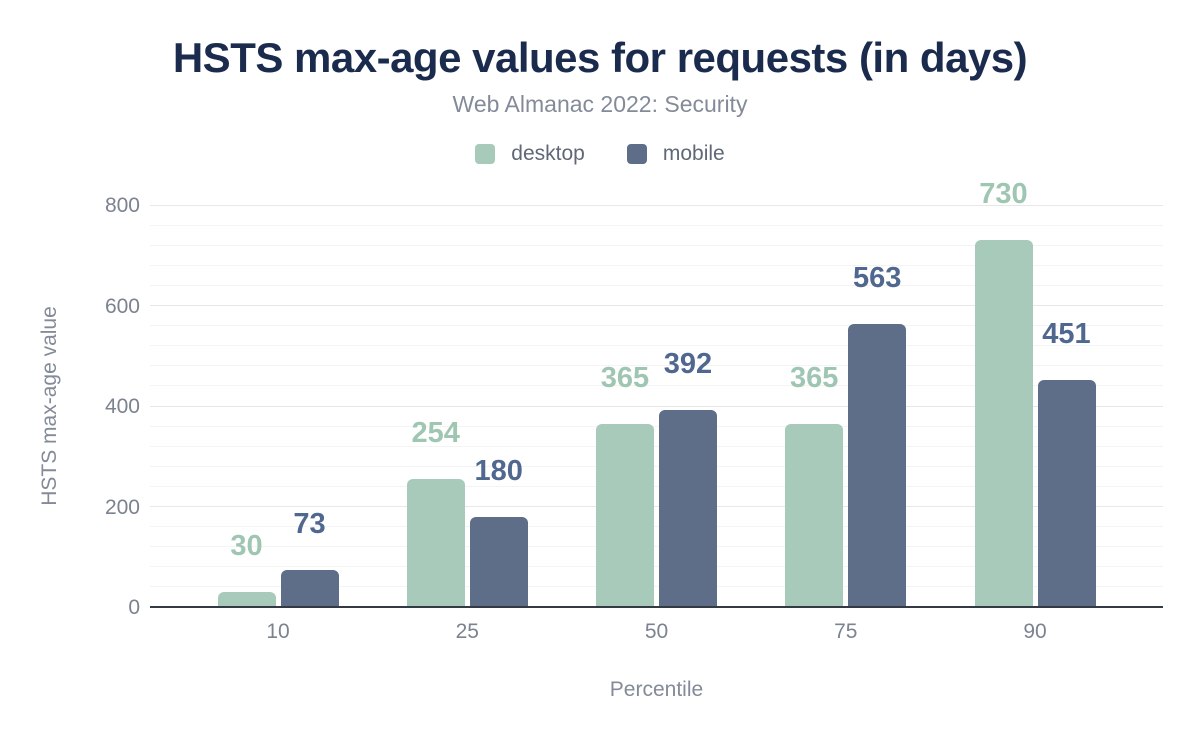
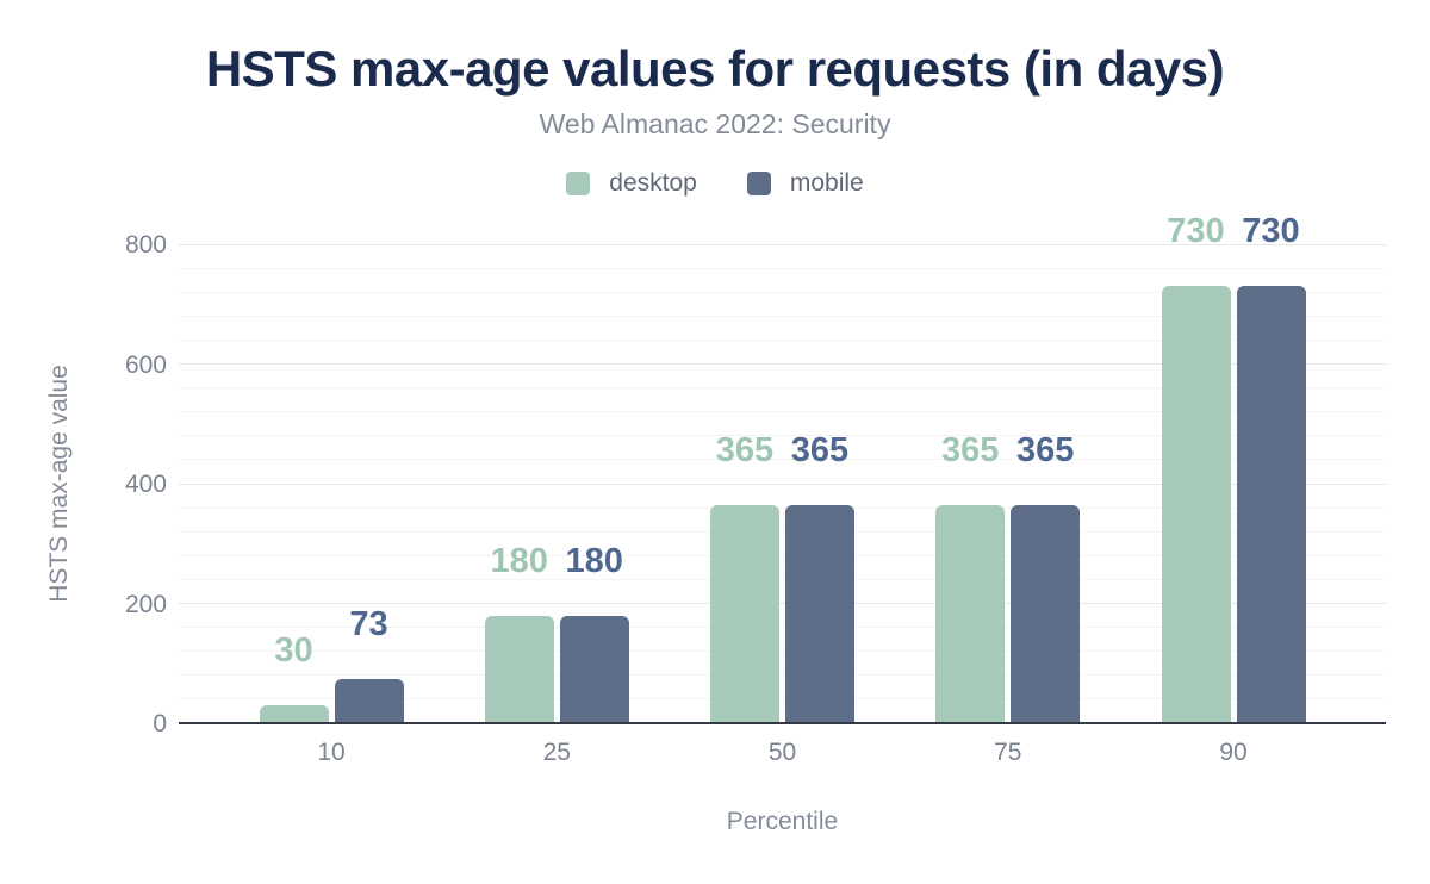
desktop/25: 254 -> 180
mobile/50: 392 -> 365
mobile/75: 563 -> 365
mobile/90: 451 -> 730
